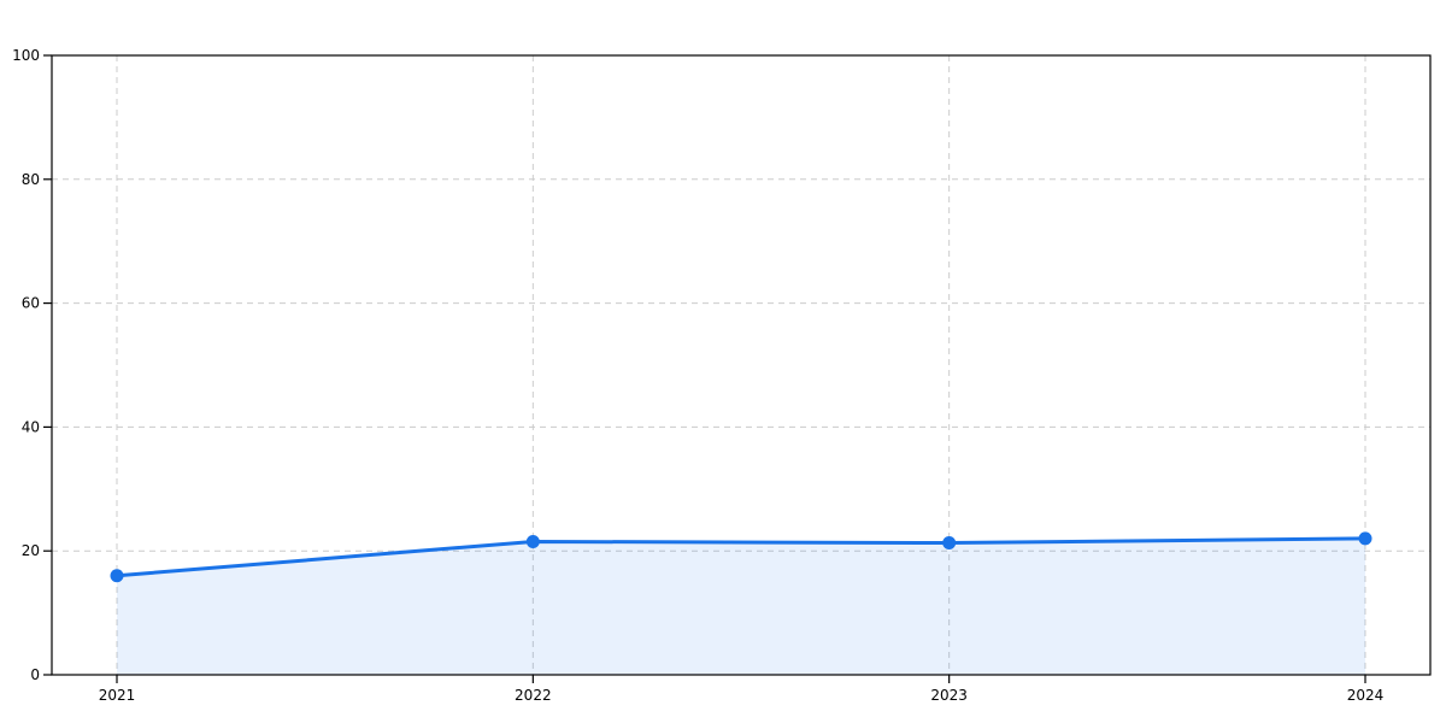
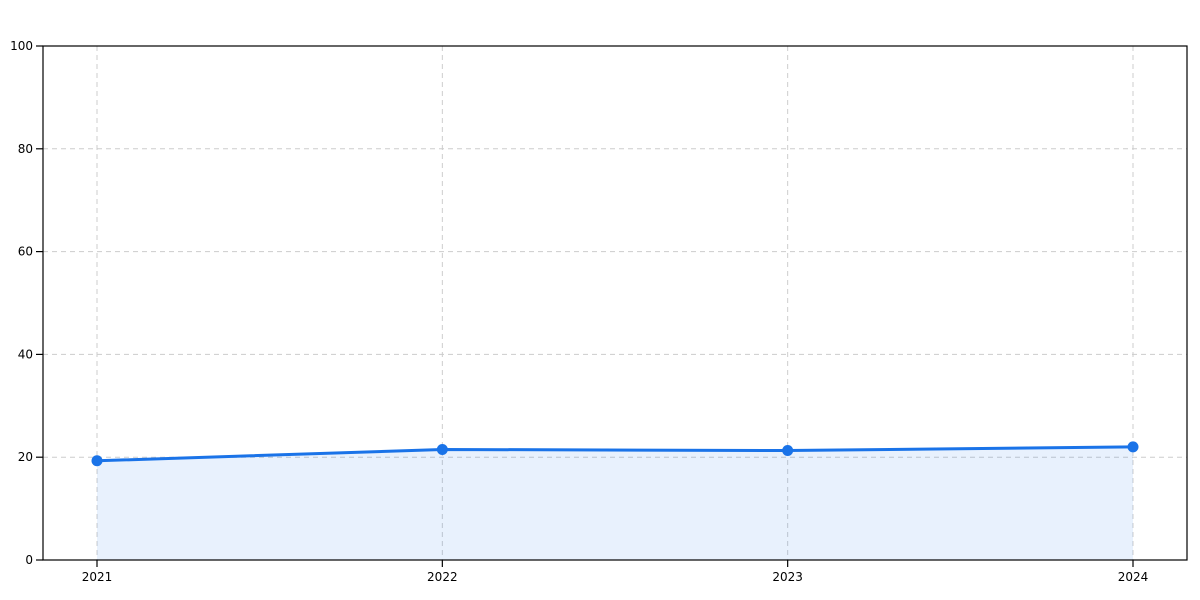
2021: 16 -> 19
